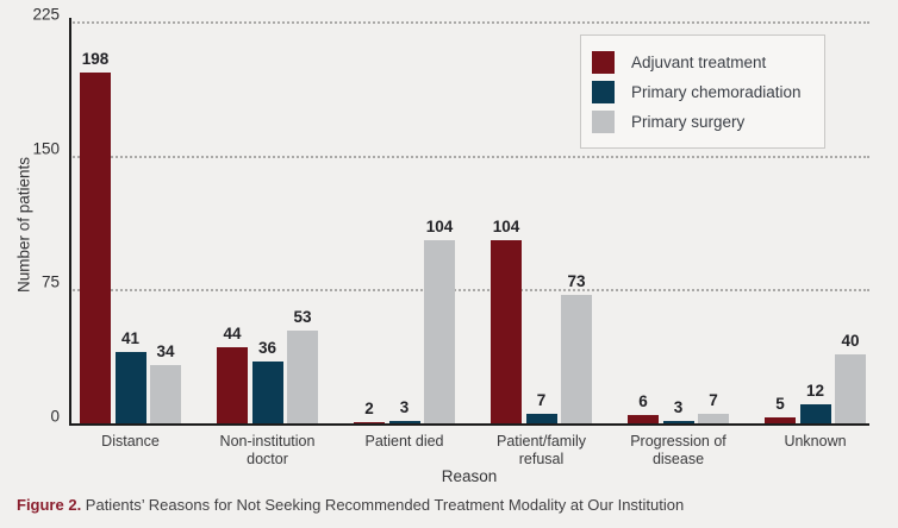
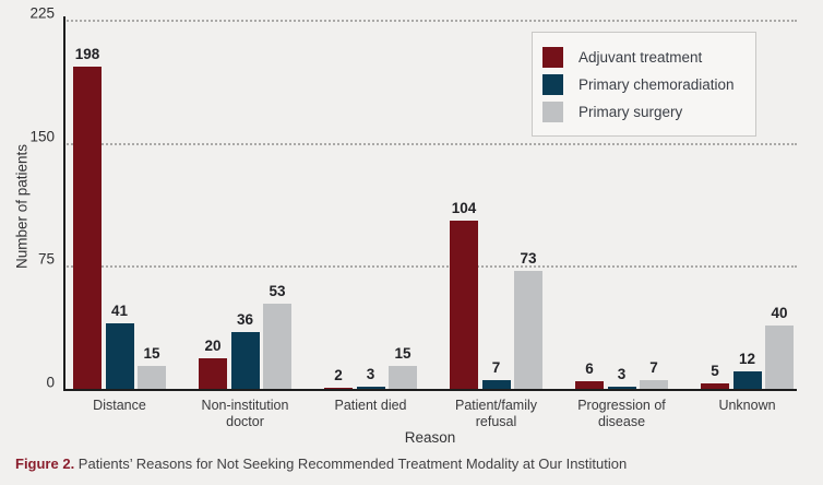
Primary surgery/Distance: 34 -> 15
Adjuvant treatment/Non-institution doctor: 44 -> 20
Primary surgery/Patient died: 104 -> 15
